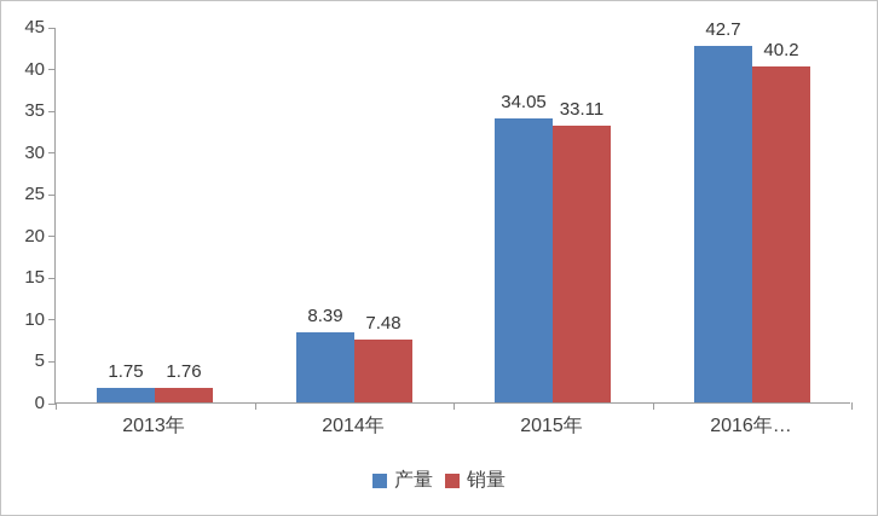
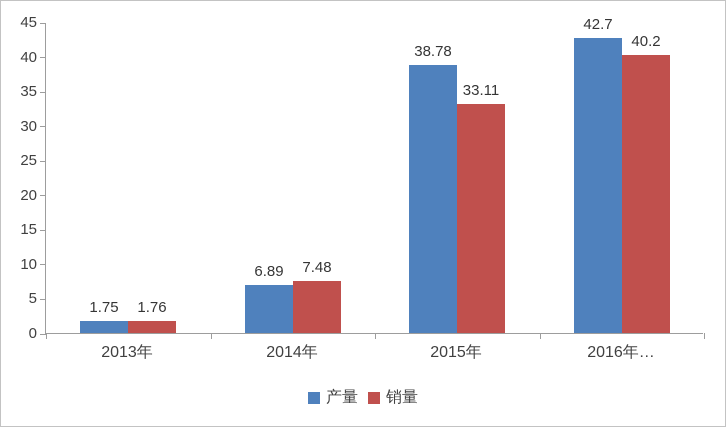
产量/2014年: 8.39 -> 6.89
产量/2015年: 34.05 -> 38.78
